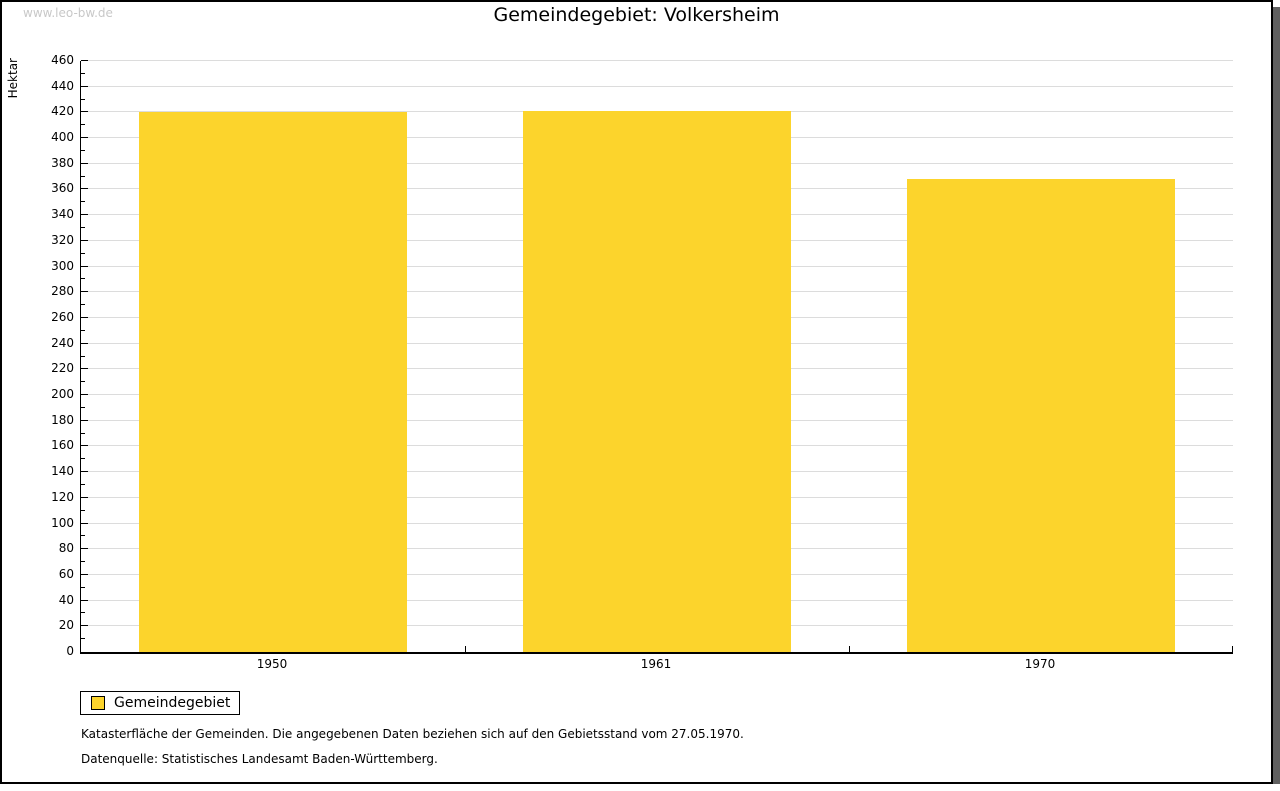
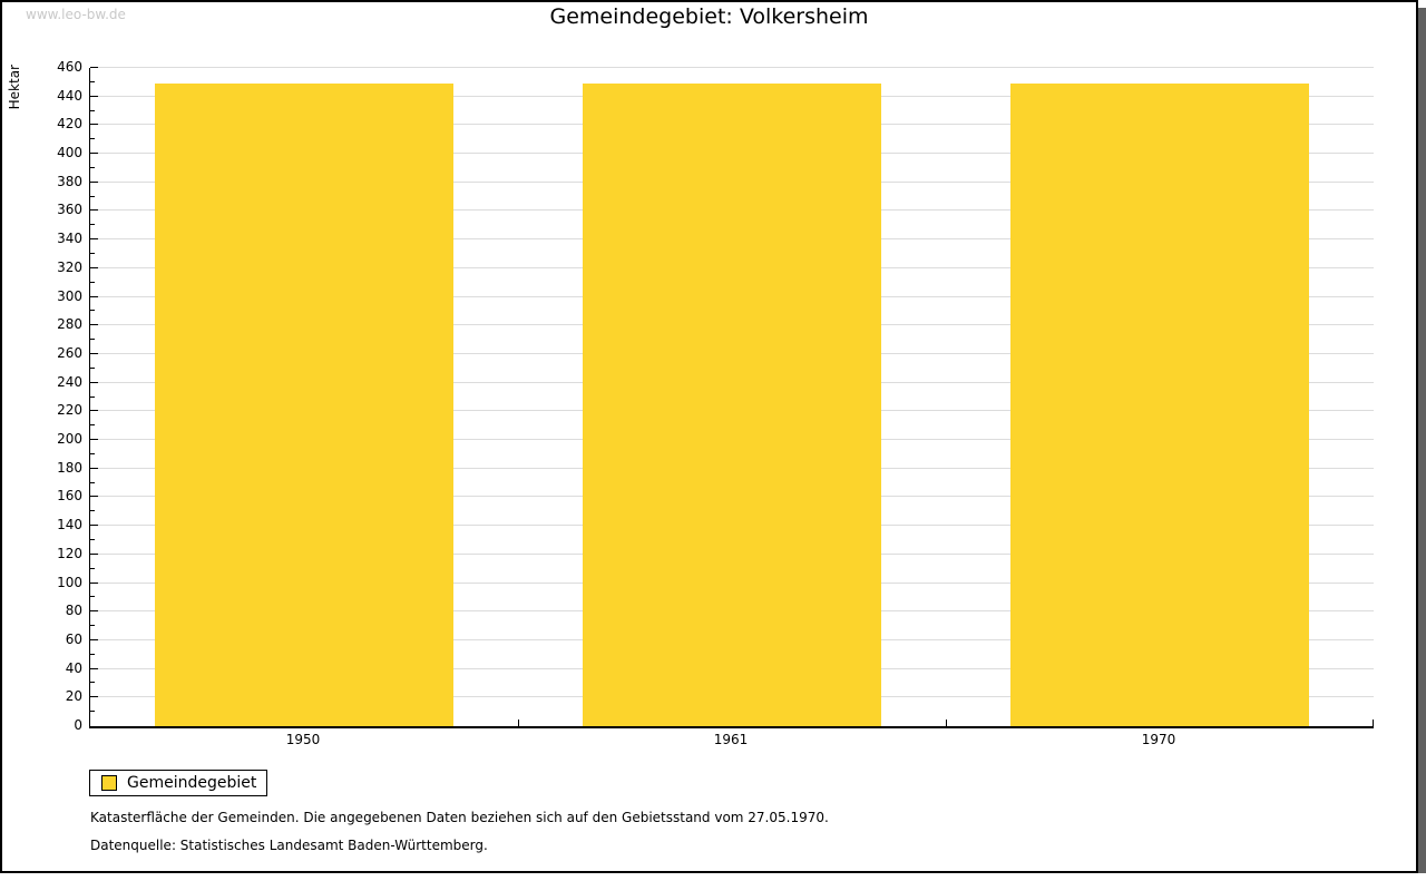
1950: 420 -> 449
1961: 421 -> 449
1970: 368 -> 449
